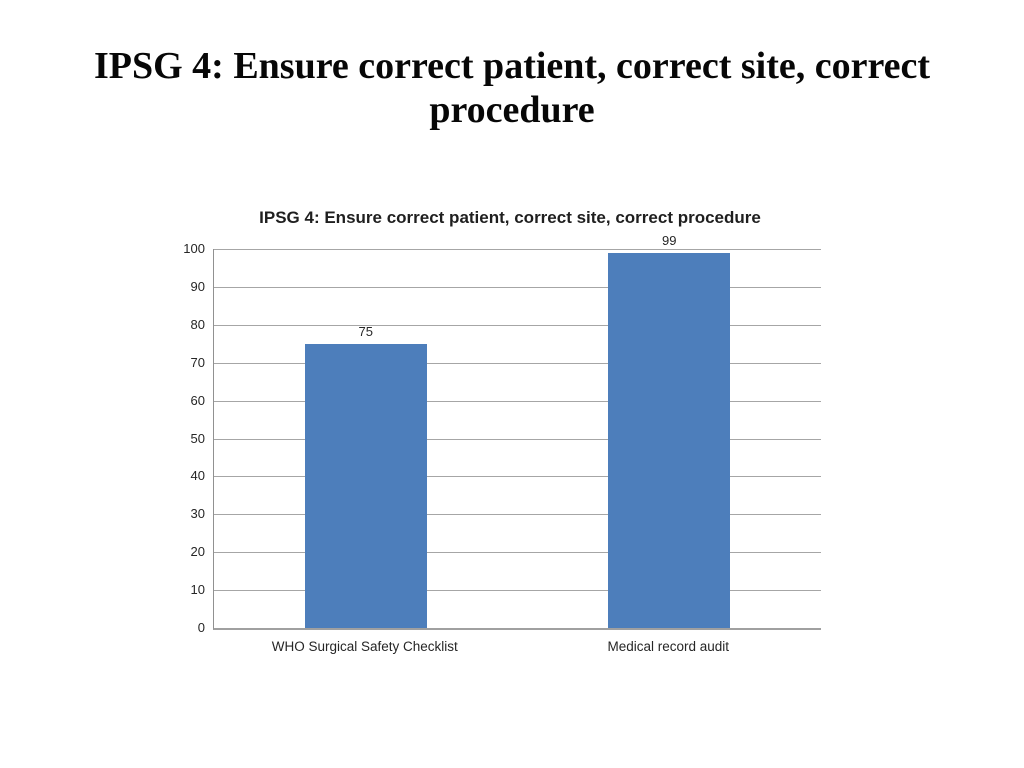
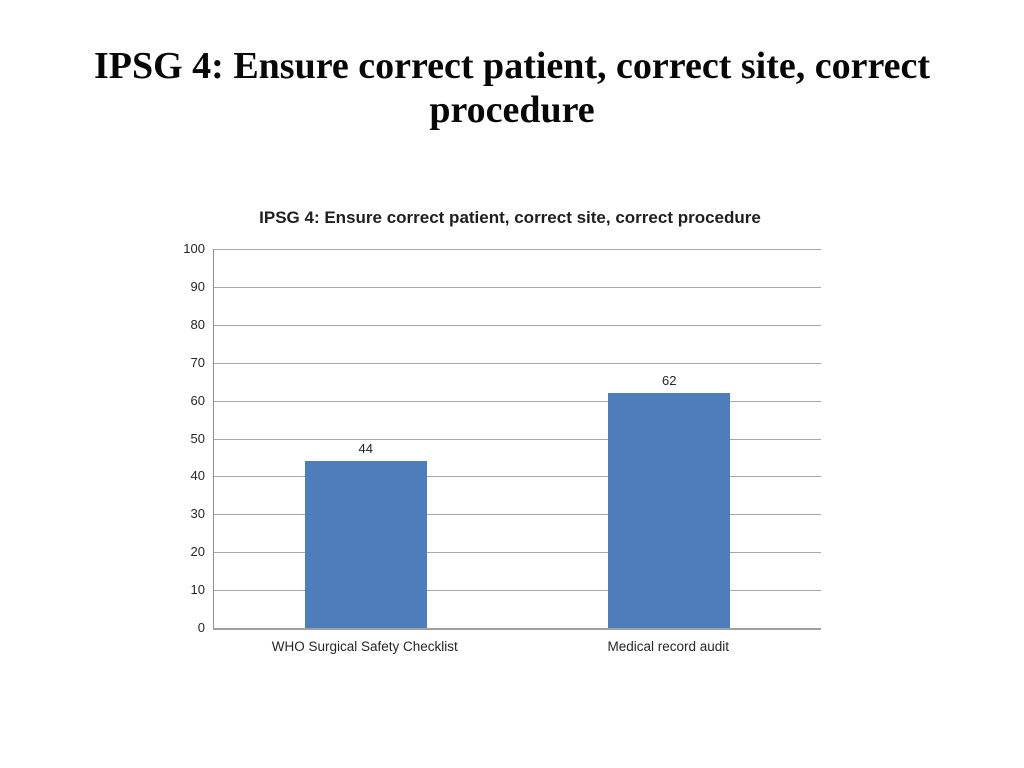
WHO Surgical Safety Checklist: 75 -> 44
Medical record audit: 99 -> 62
